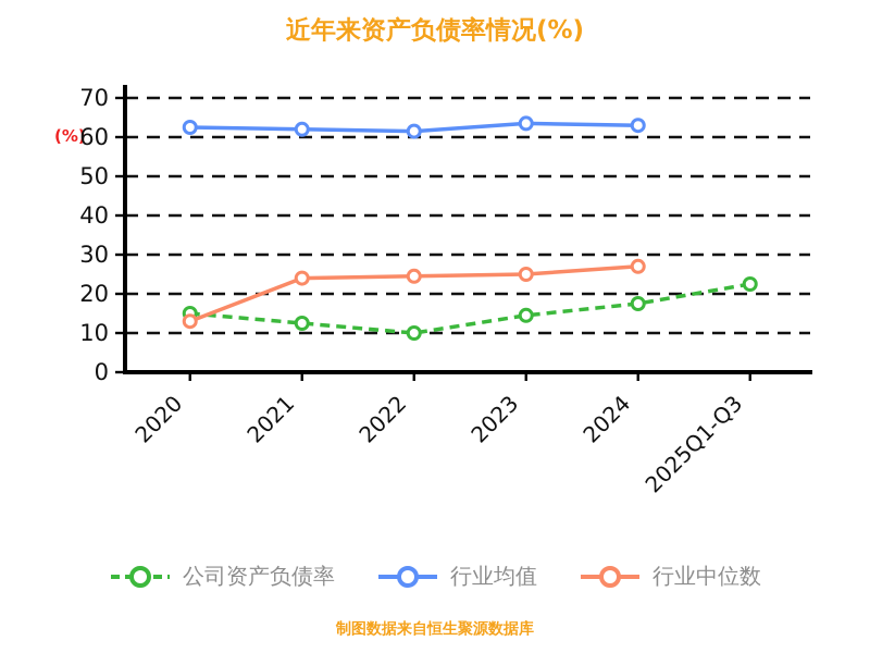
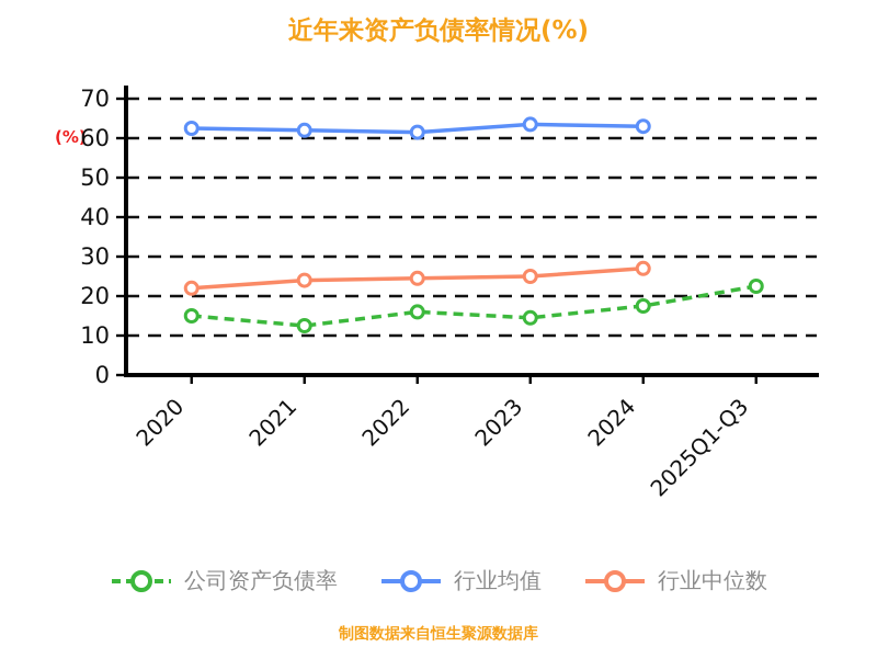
行业中位数/2020: 13 -> 22
公司资产负债率/2022: 10 -> 16
